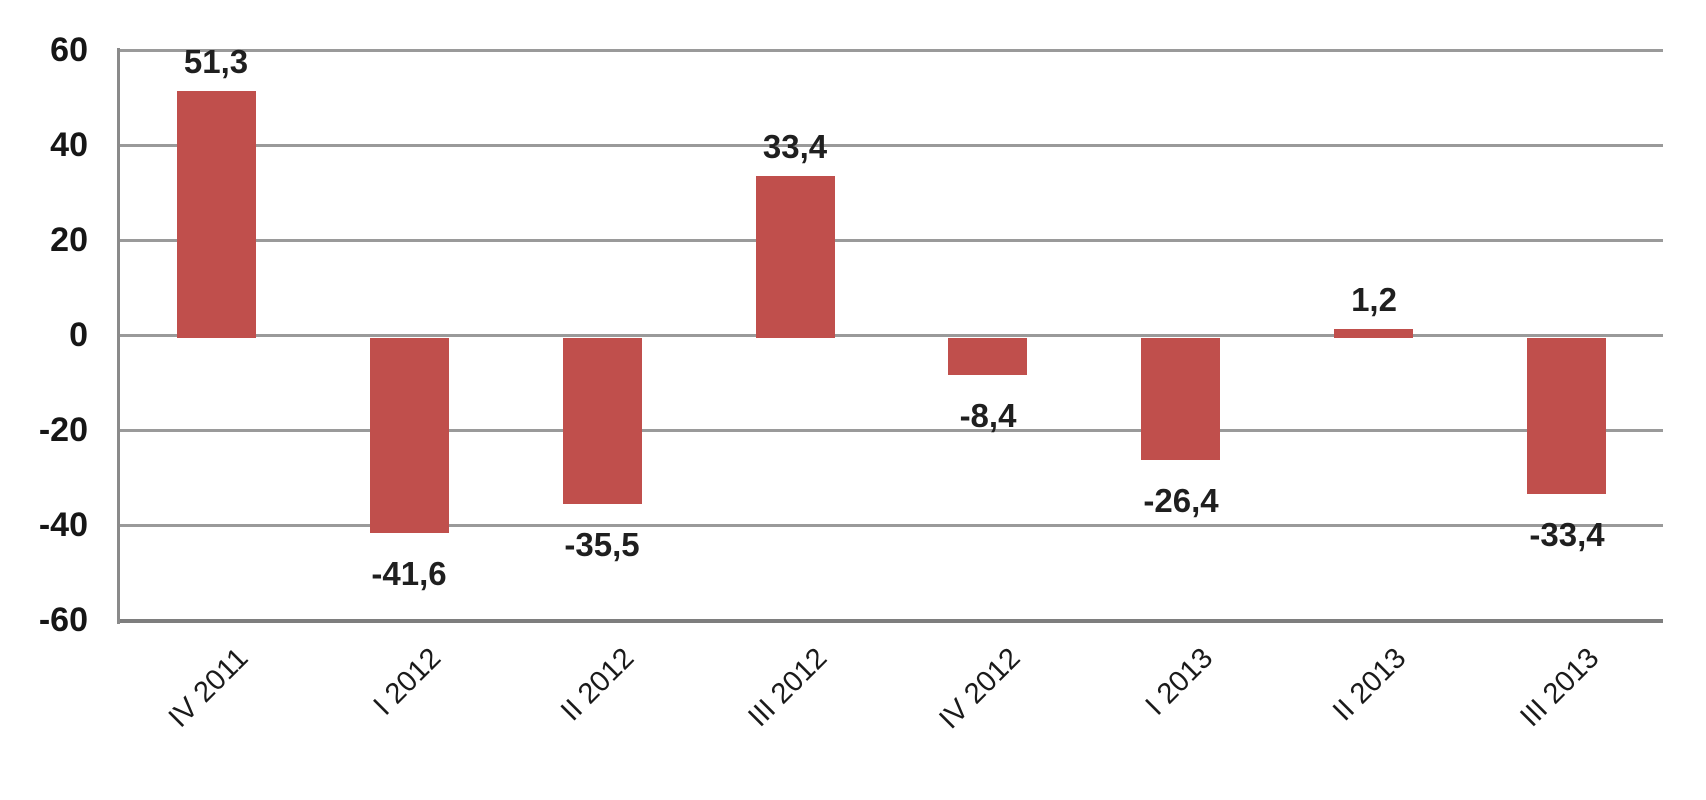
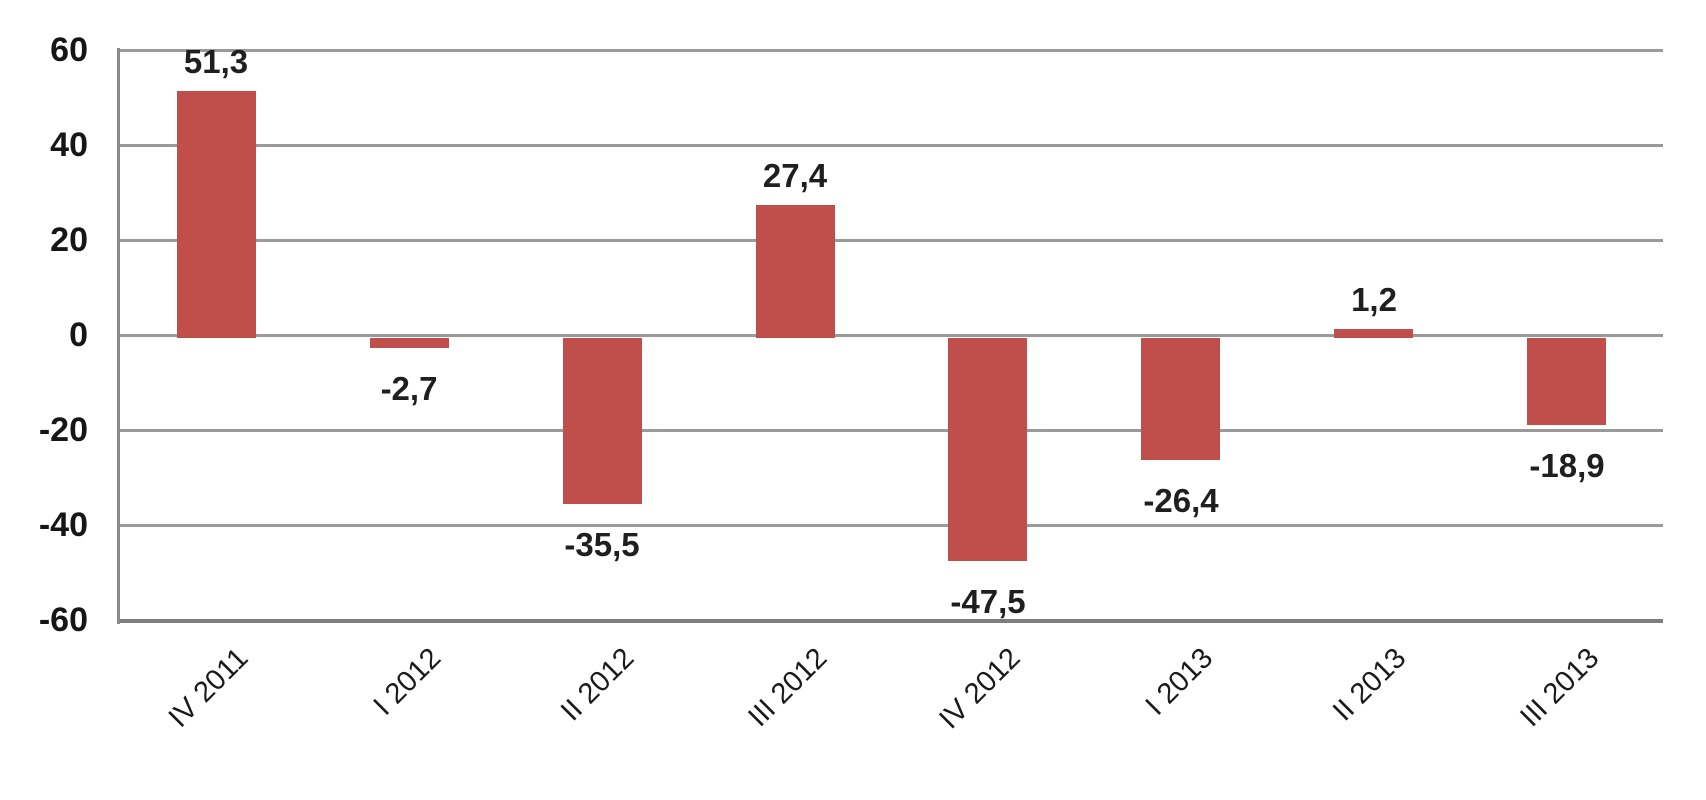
I 2012: -41,6 -> -2,7
III 2012: 33,4 -> 27,4
IV 2012: -8,4 -> -47,5
III 2013: -33,4 -> -18,9
